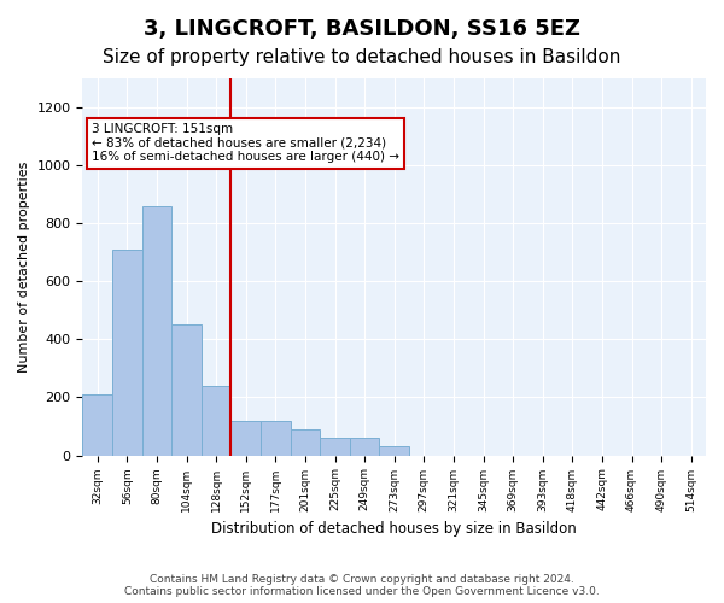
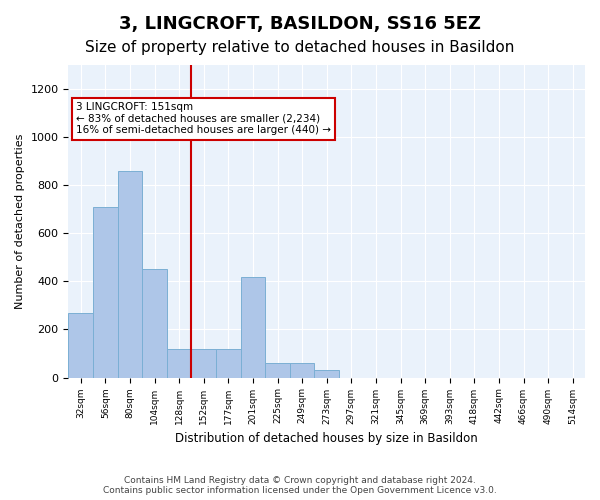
32sqm: 210 -> 270
128sqm: 240 -> 120
201sqm: 90 -> 420
